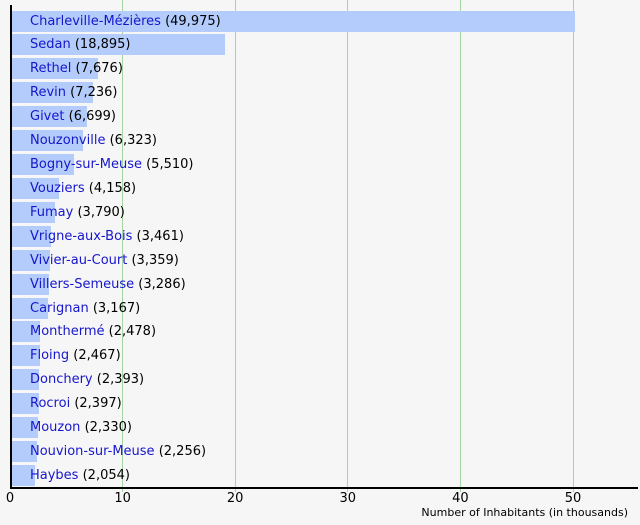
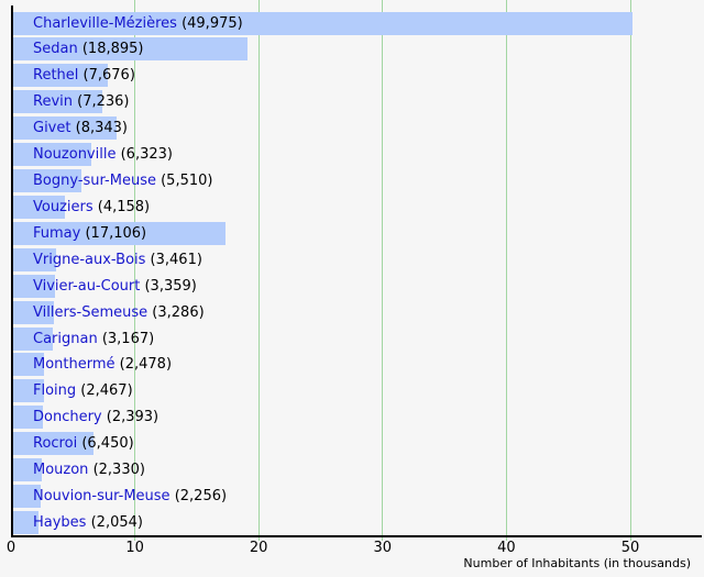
Givet: 6,699 -> 8,343
Fumay: 3,790 -> 17,106
Rocroi: 2,397 -> 6,450
